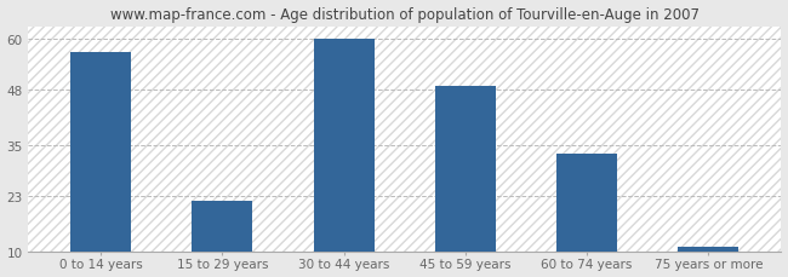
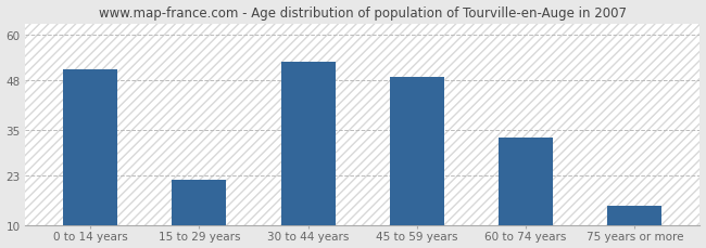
0 to 14 years: 57 -> 51
30 to 44 years: 60 -> 53
75 years or more: 11 -> 15
